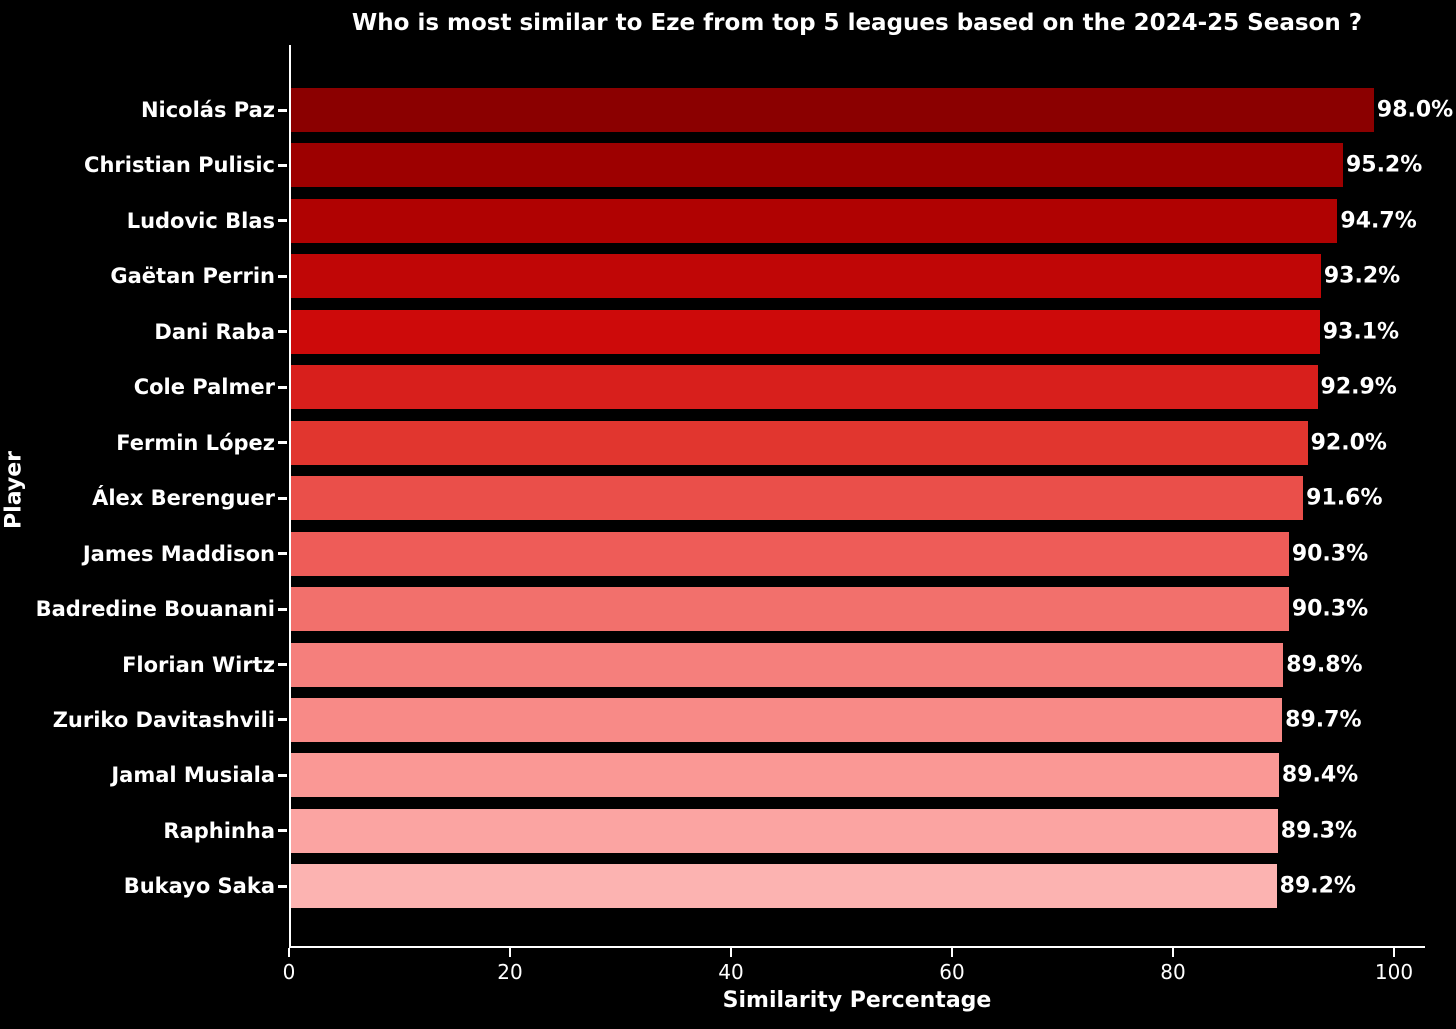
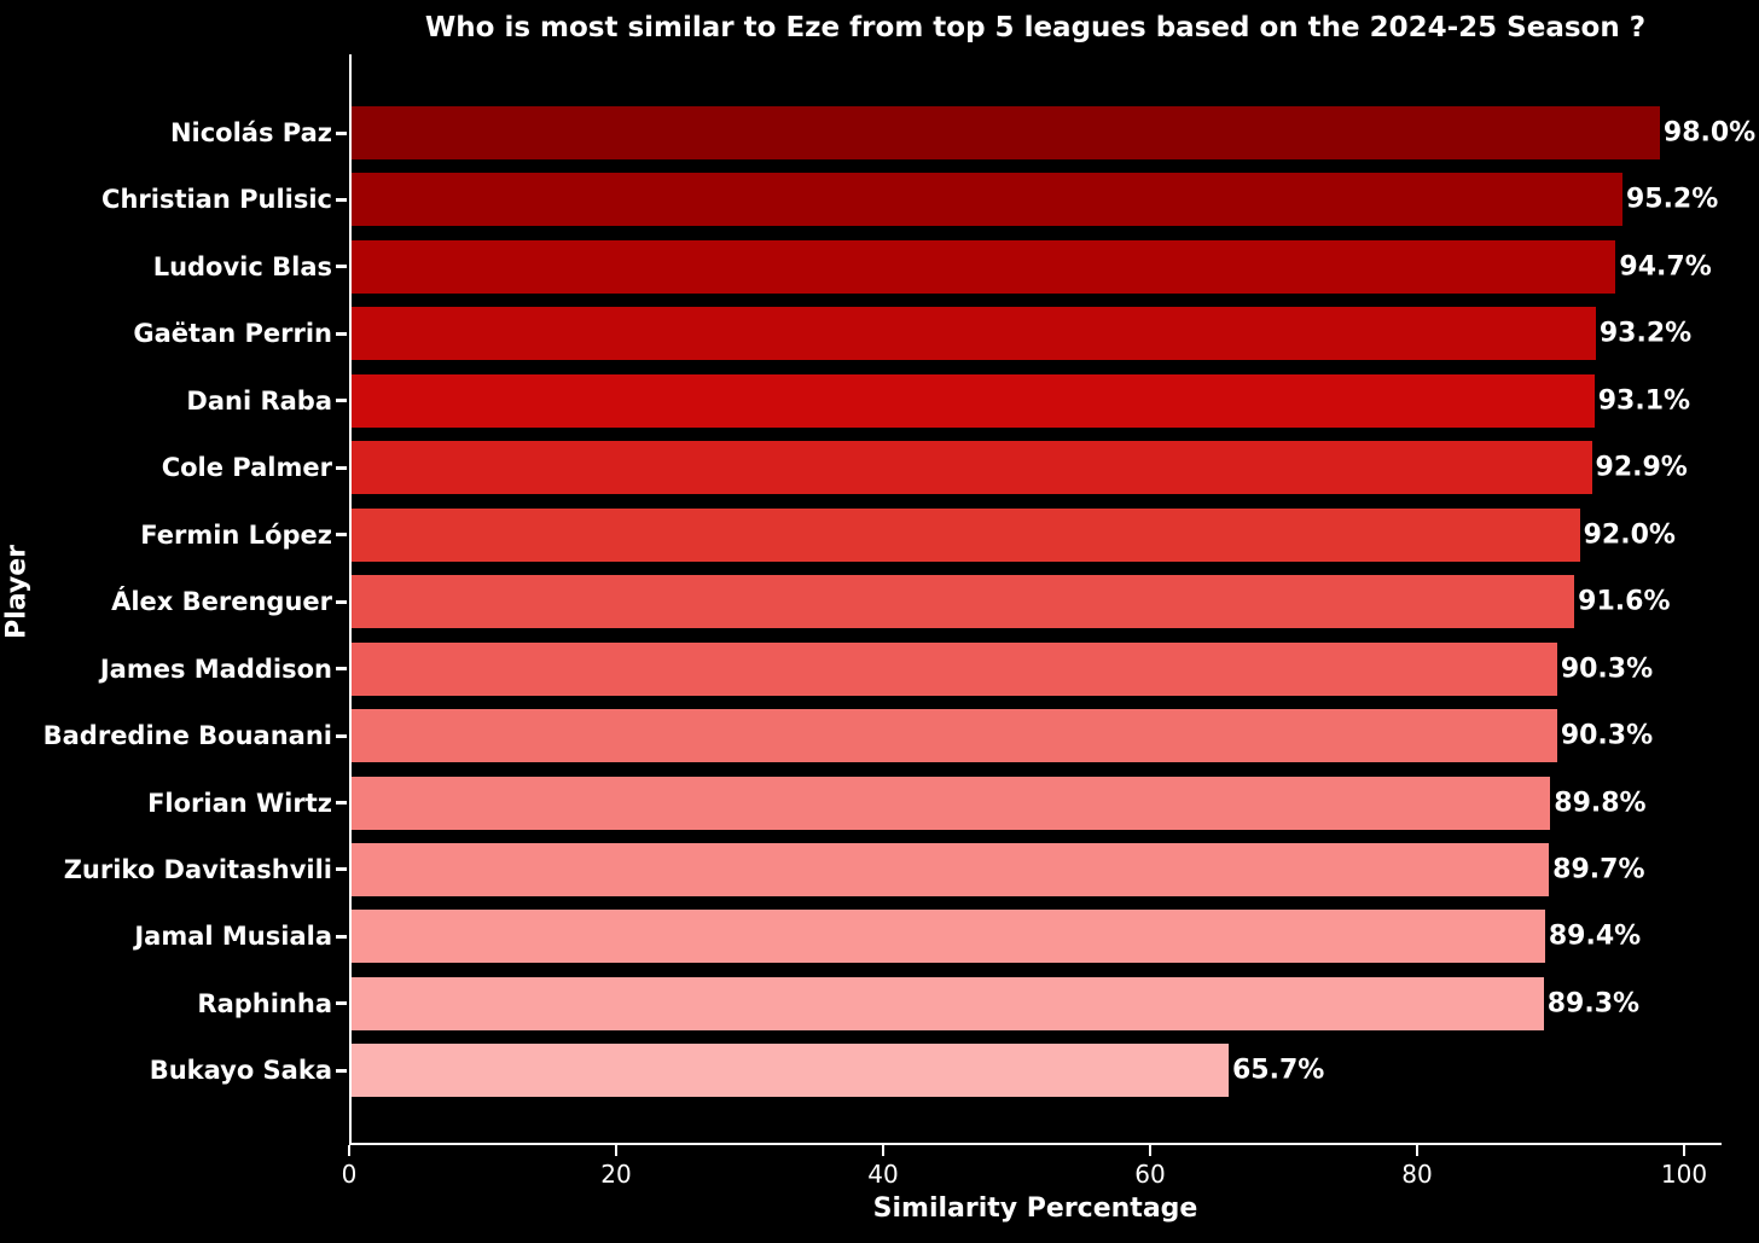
Bukayo Saka: 89.2% -> 65.7%
